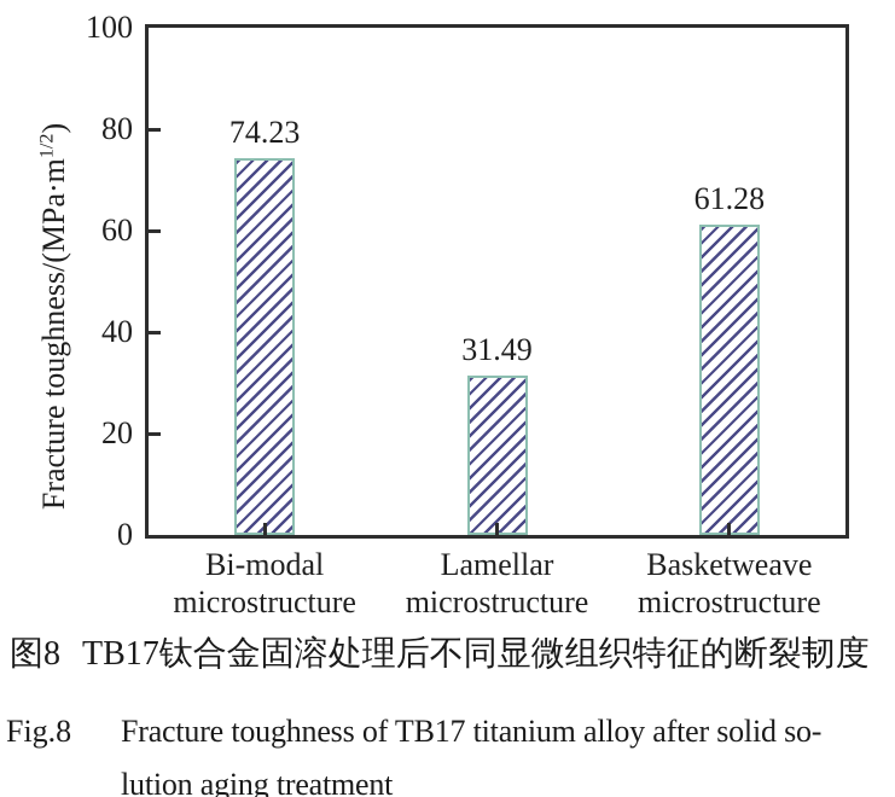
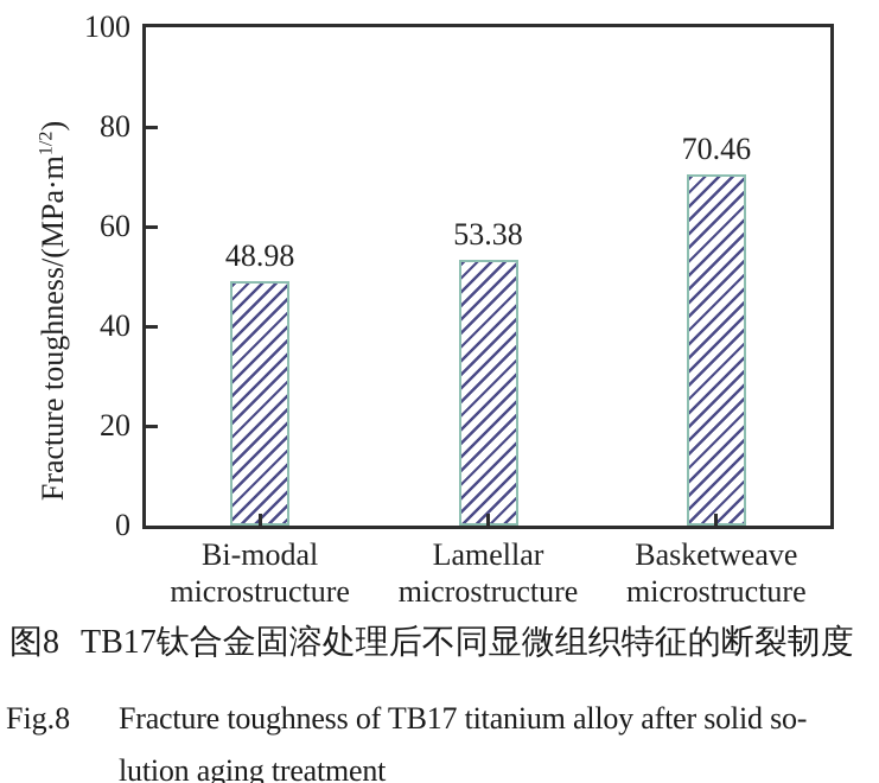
Bi-modal microstructure: 74.23 -> 48.98
Lamellar microstructure: 31.49 -> 53.38
Basketweave microstructure: 61.28 -> 70.46
